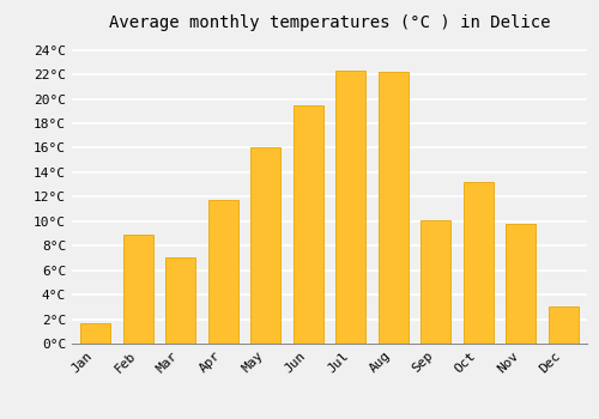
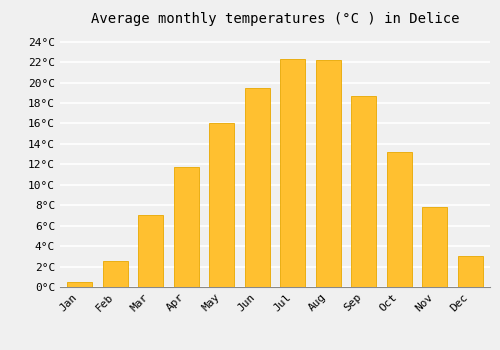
Jan: 1.7°C -> 0.5°C
Feb: 8.9°C -> 2.5°C
Sep: 10.1°C -> 18.7°C
Nov: 9.8°C -> 7.8°C
